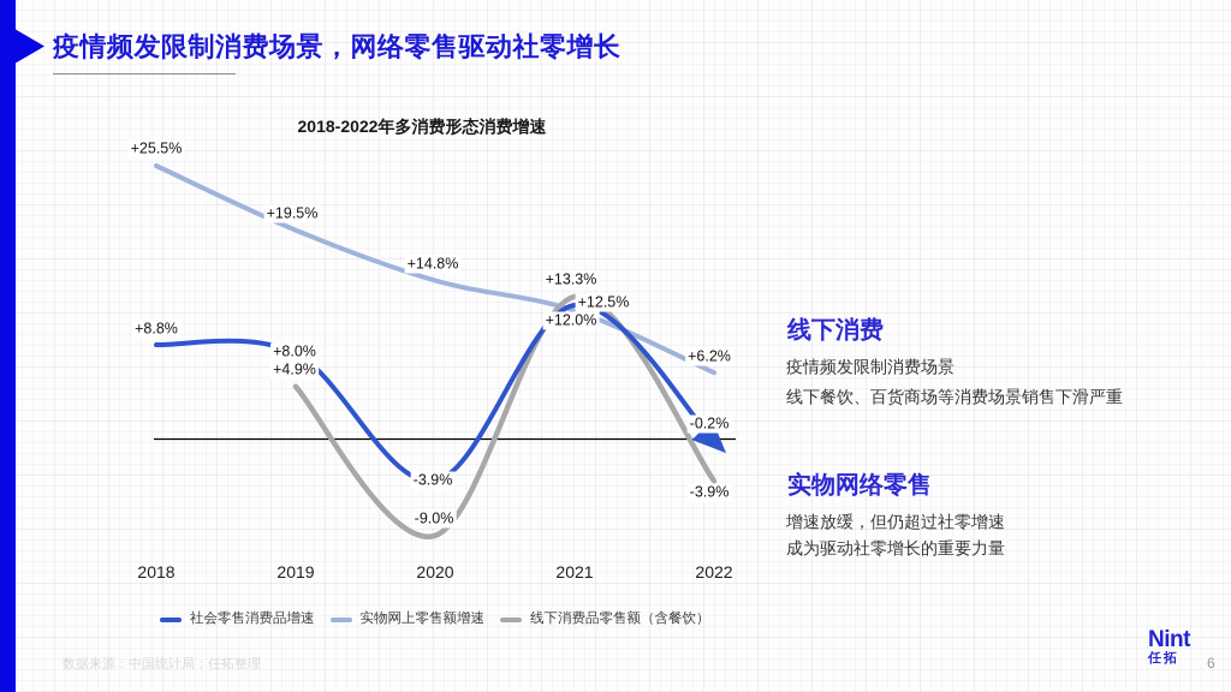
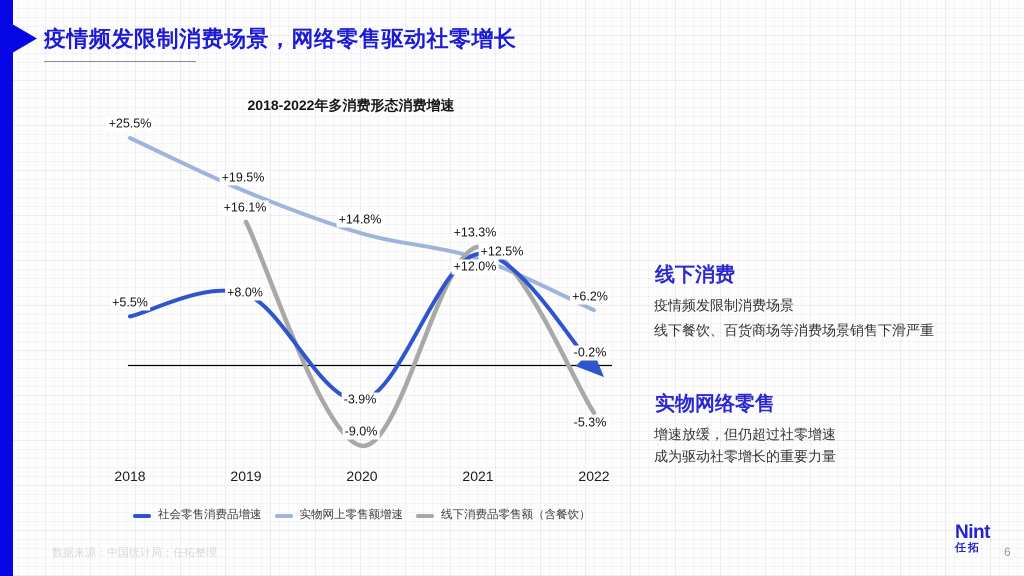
社会零售消费品增速/2018: +8.8% -> +5.5%
线下消费品零售额（含餐饮）/2019: +4.9% -> +16.1%
线下消费品零售额（含餐饮）/2022: -3.9% -> -5.3%
